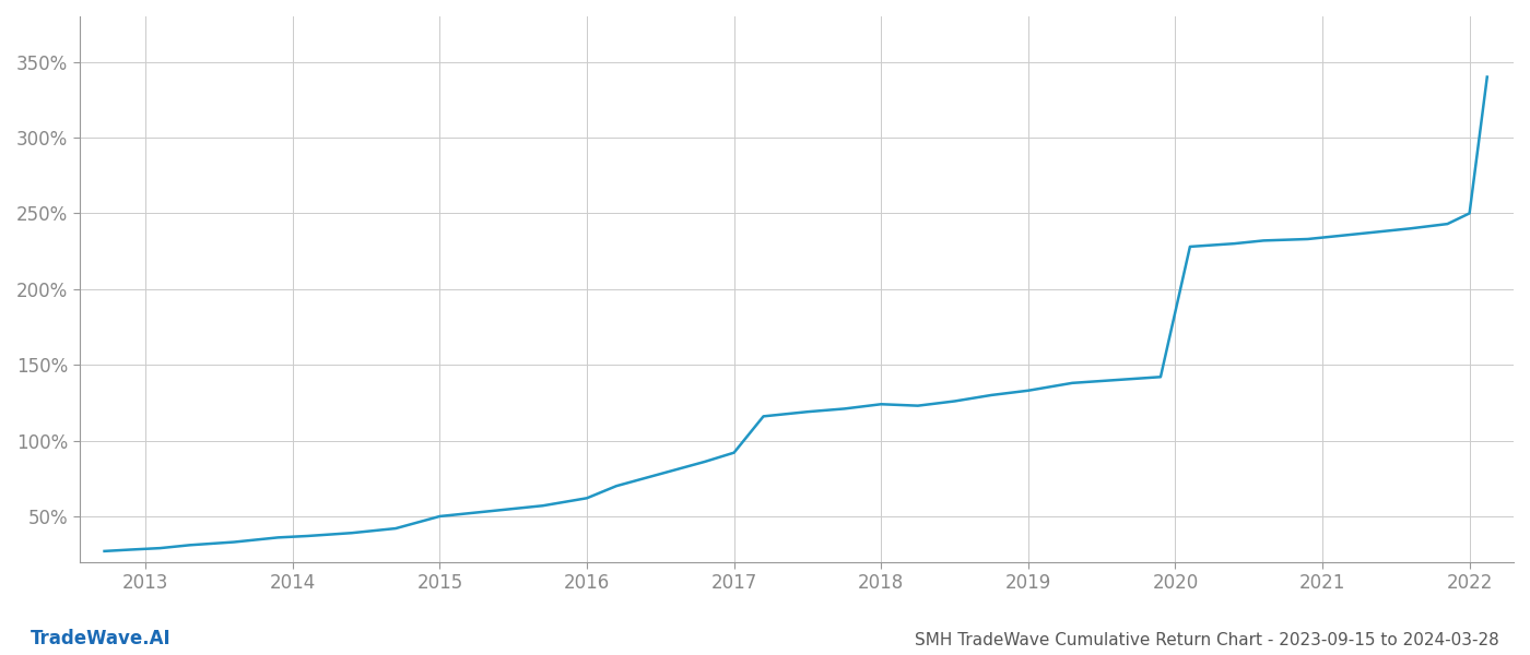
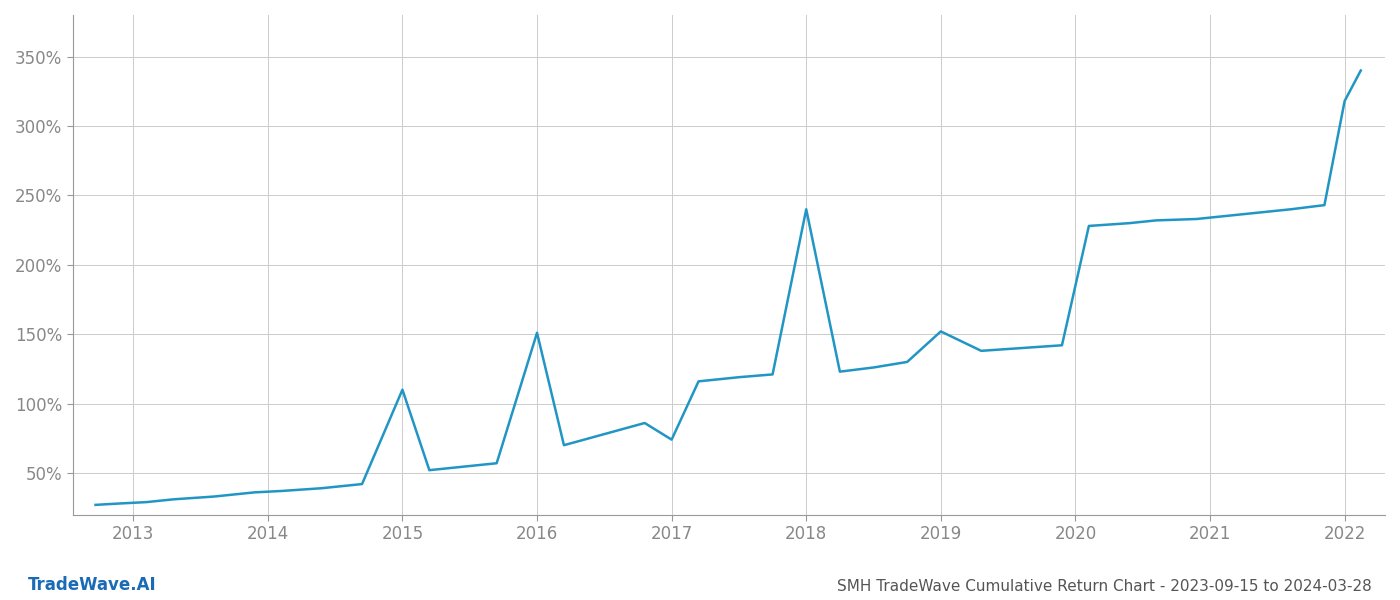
2015: 50% -> 110%
2016: 62% -> 151%
2017: 92% -> 74%
2018: 124% -> 240%
2019: 133% -> 152%
2022: 250% -> 318%
